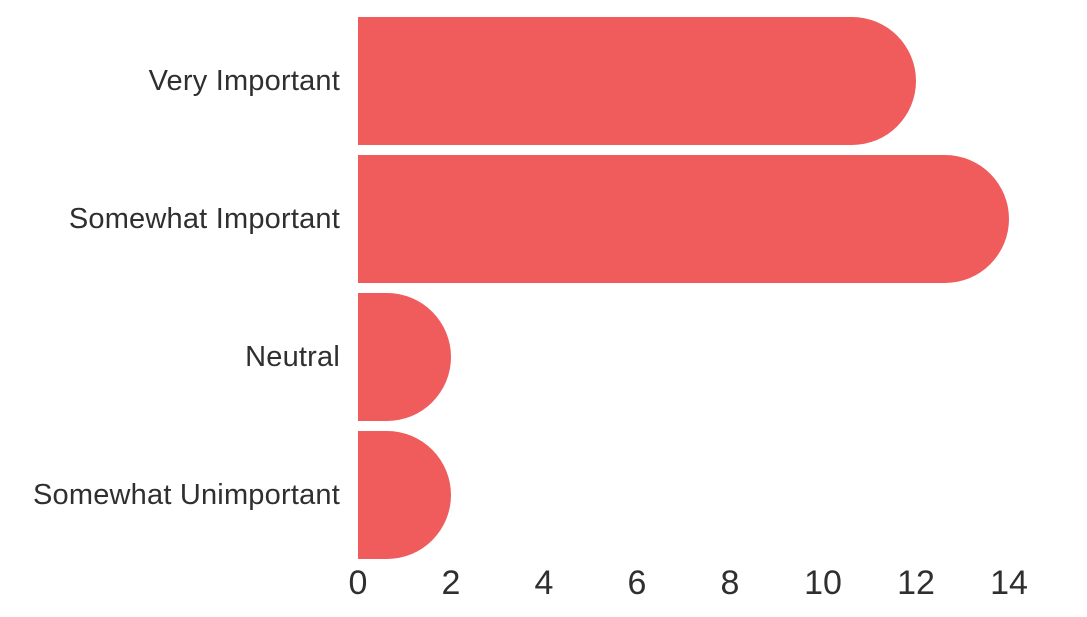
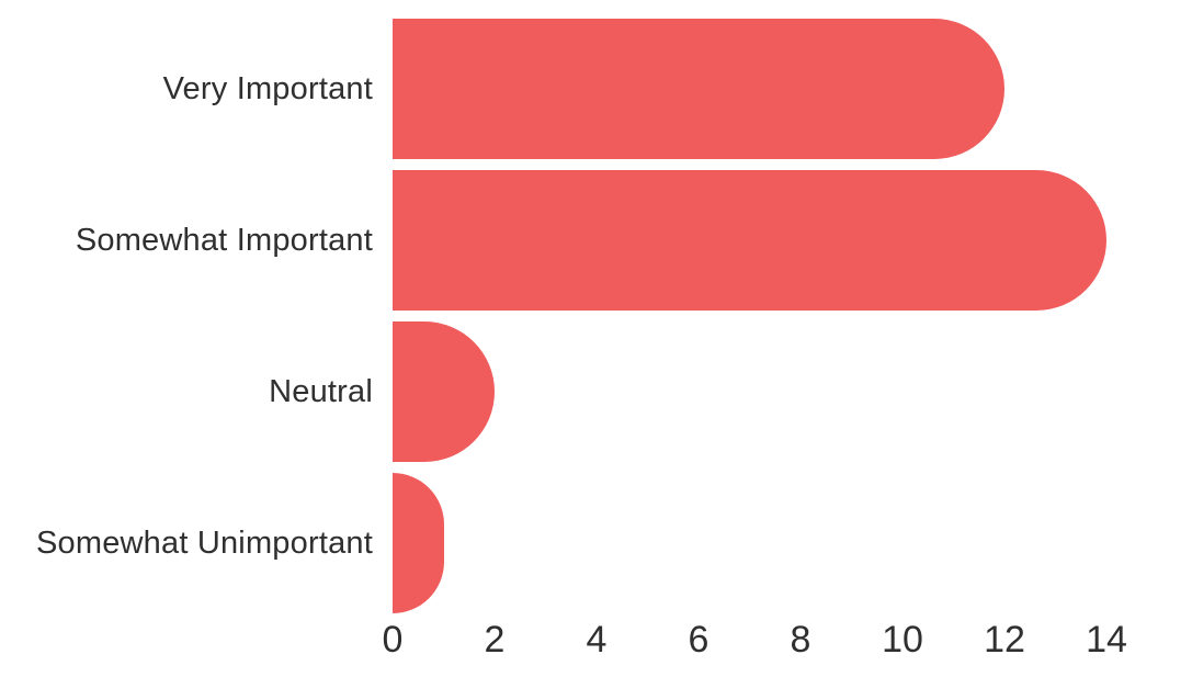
Somewhat Unimportant: 2 -> 1
